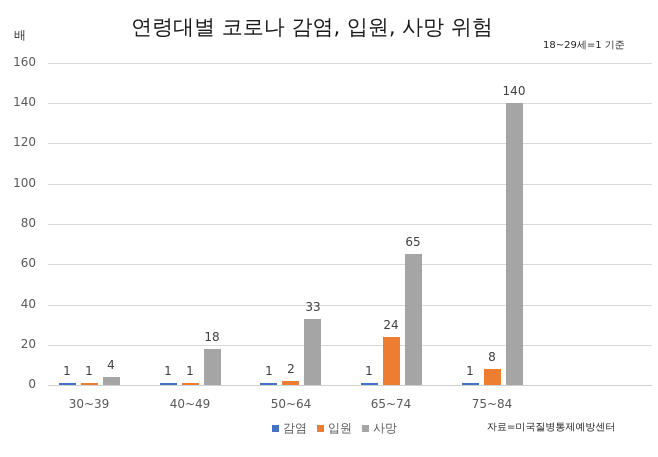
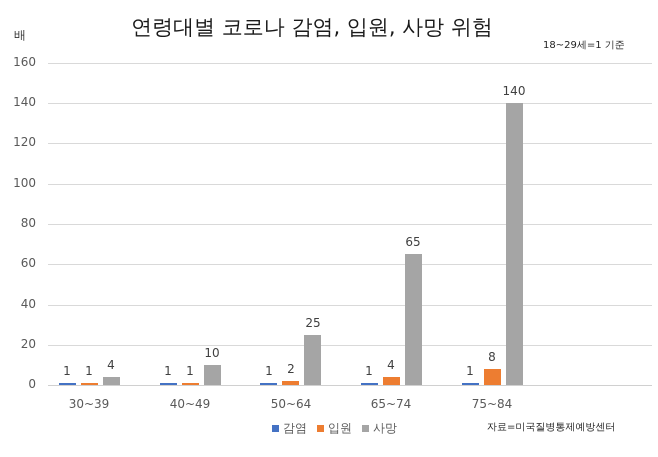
사망/40~49: 18 -> 10
사망/50~64: 33 -> 25
입원/65~74: 24 -> 4
